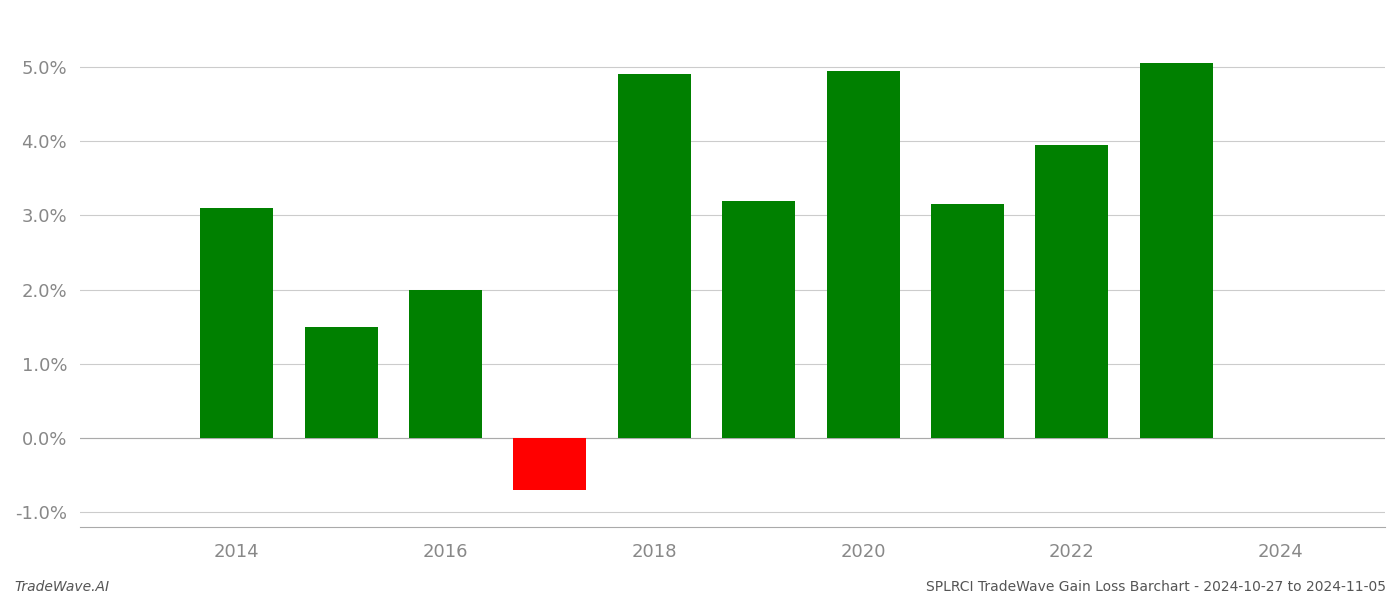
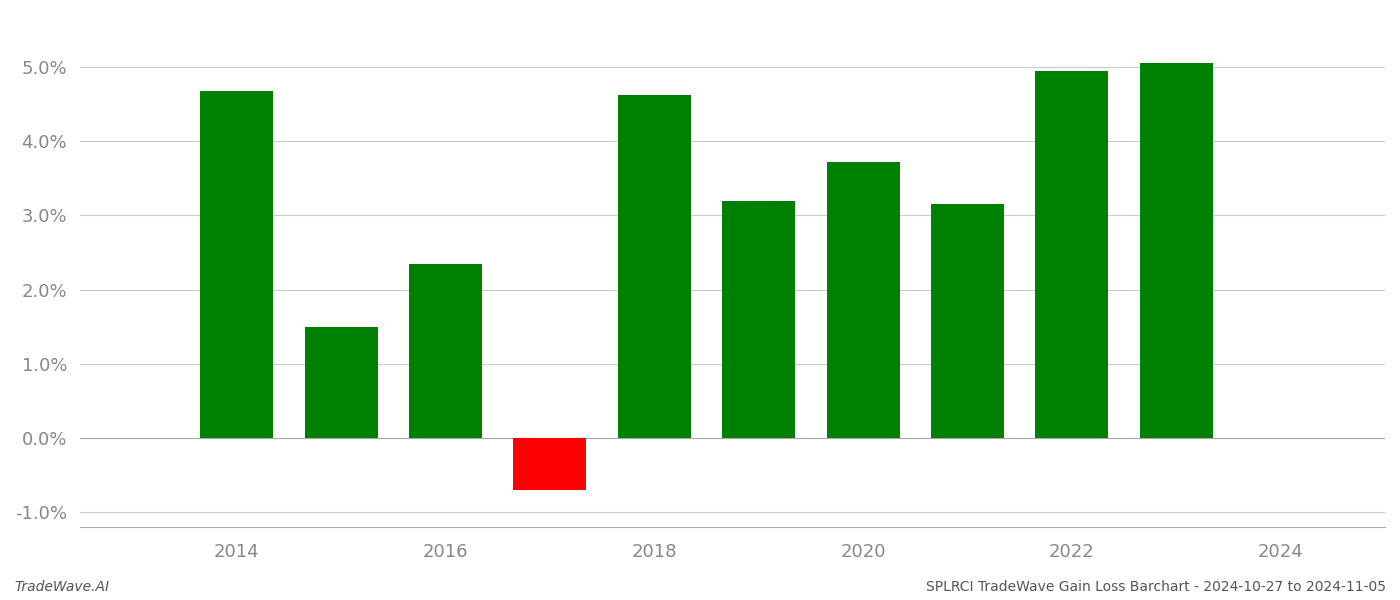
2014: 3.10% -> 4.68%
2016: 2.00% -> 2.34%
2018: 4.90% -> 4.62%
2020: 4.95% -> 3.72%
2022: 3.95% -> 4.94%
